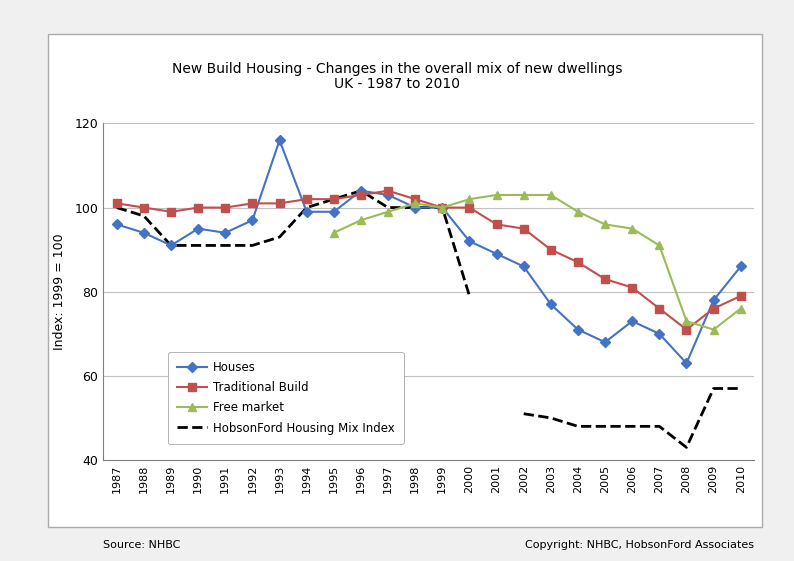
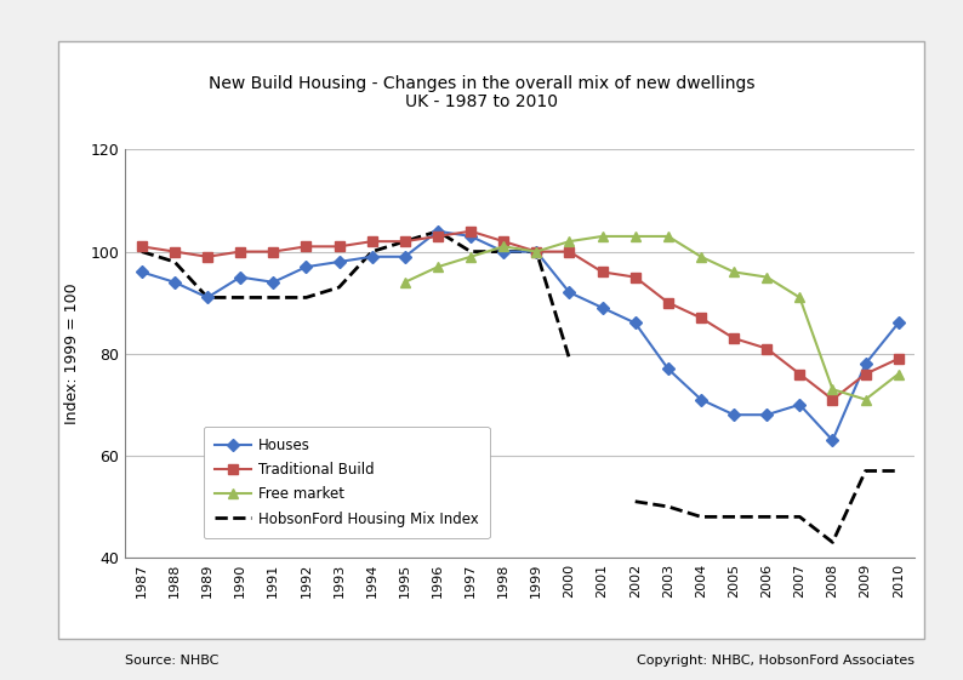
Houses/1993: 116 -> 98
Houses/2006: 73 -> 68
